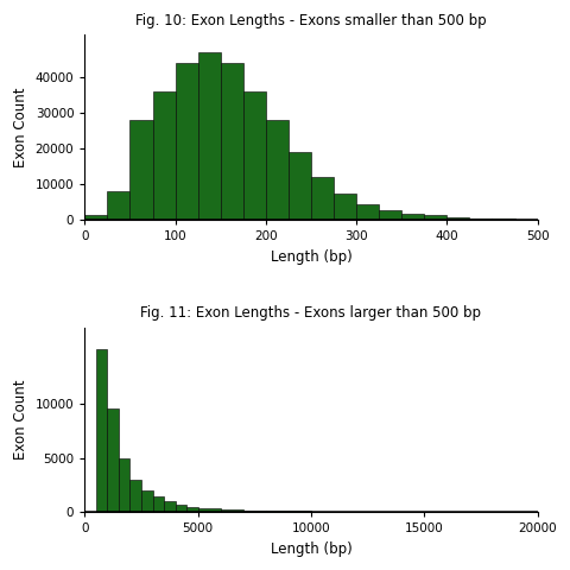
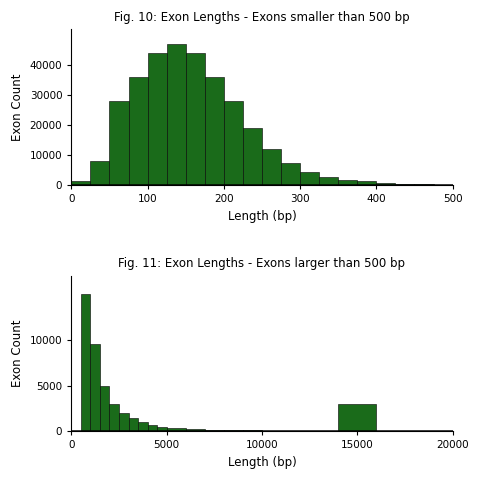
Fig. 11: Exon Lengths - Exons larger than 500 bp/15000: 0 -> 3000
